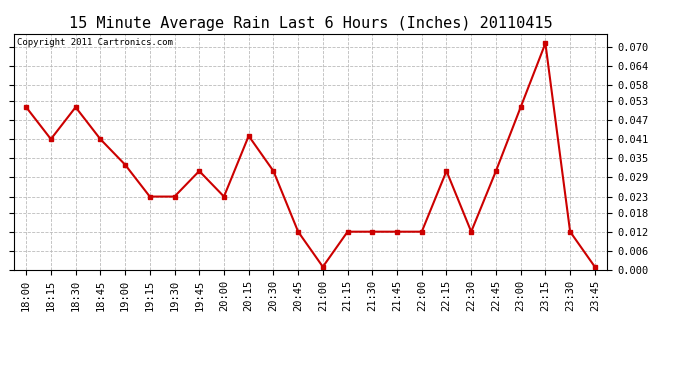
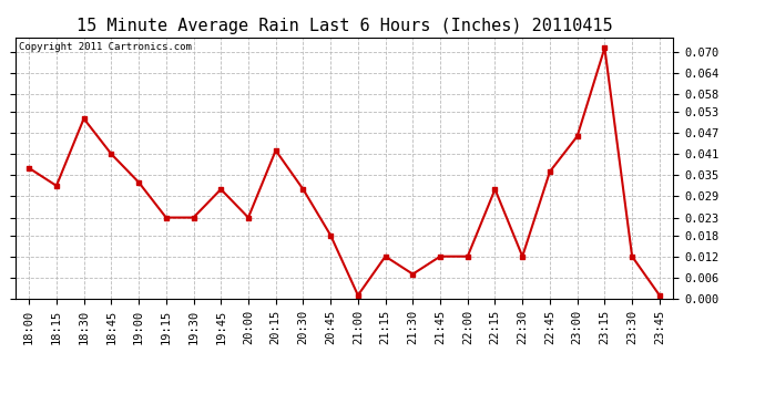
18:00: 0.051 -> 0.037
18:15: 0.041 -> 0.032
20:45: 0.012 -> 0.018
21:30: 0.012 -> 0.007
22:45: 0.031 -> 0.036
23:00: 0.051 -> 0.046
